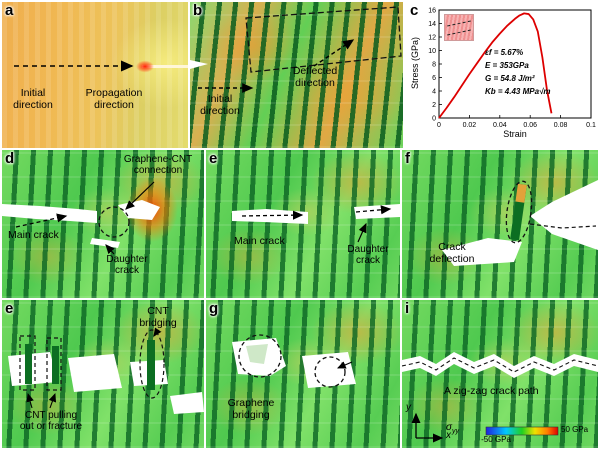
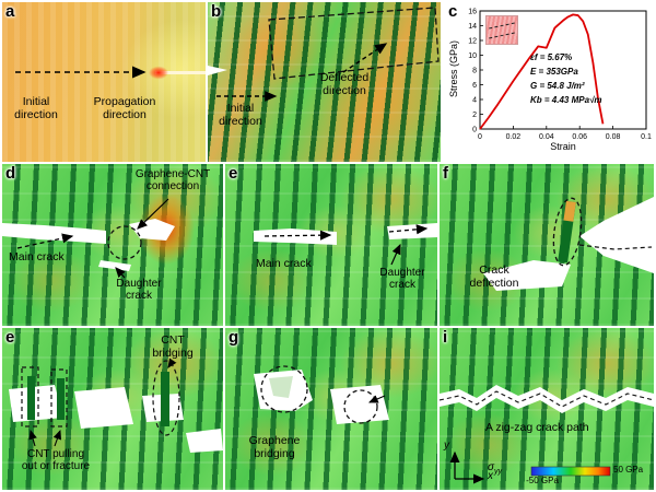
0.04: 12 -> 11
